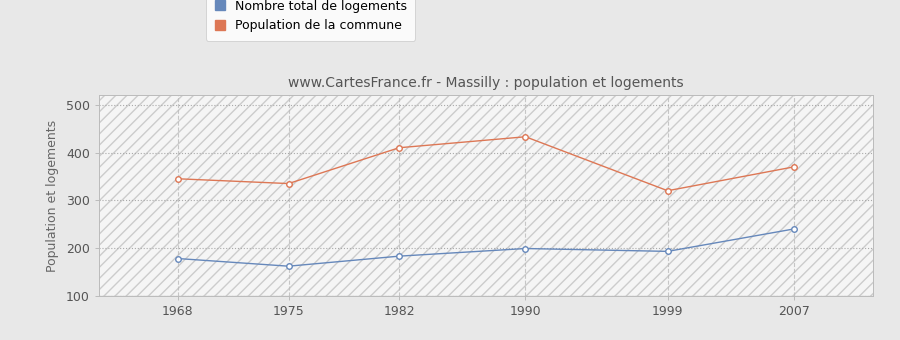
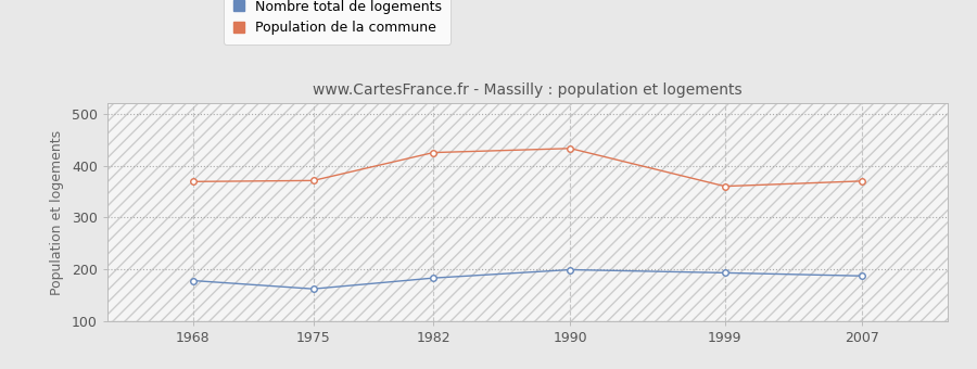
Population de la commune/1968: 345 -> 369
Population de la commune/1975: 335 -> 371
Population de la commune/1982: 410 -> 425
Population de la commune/1999: 320 -> 360
Nombre total de logements/2007: 240 -> 187
